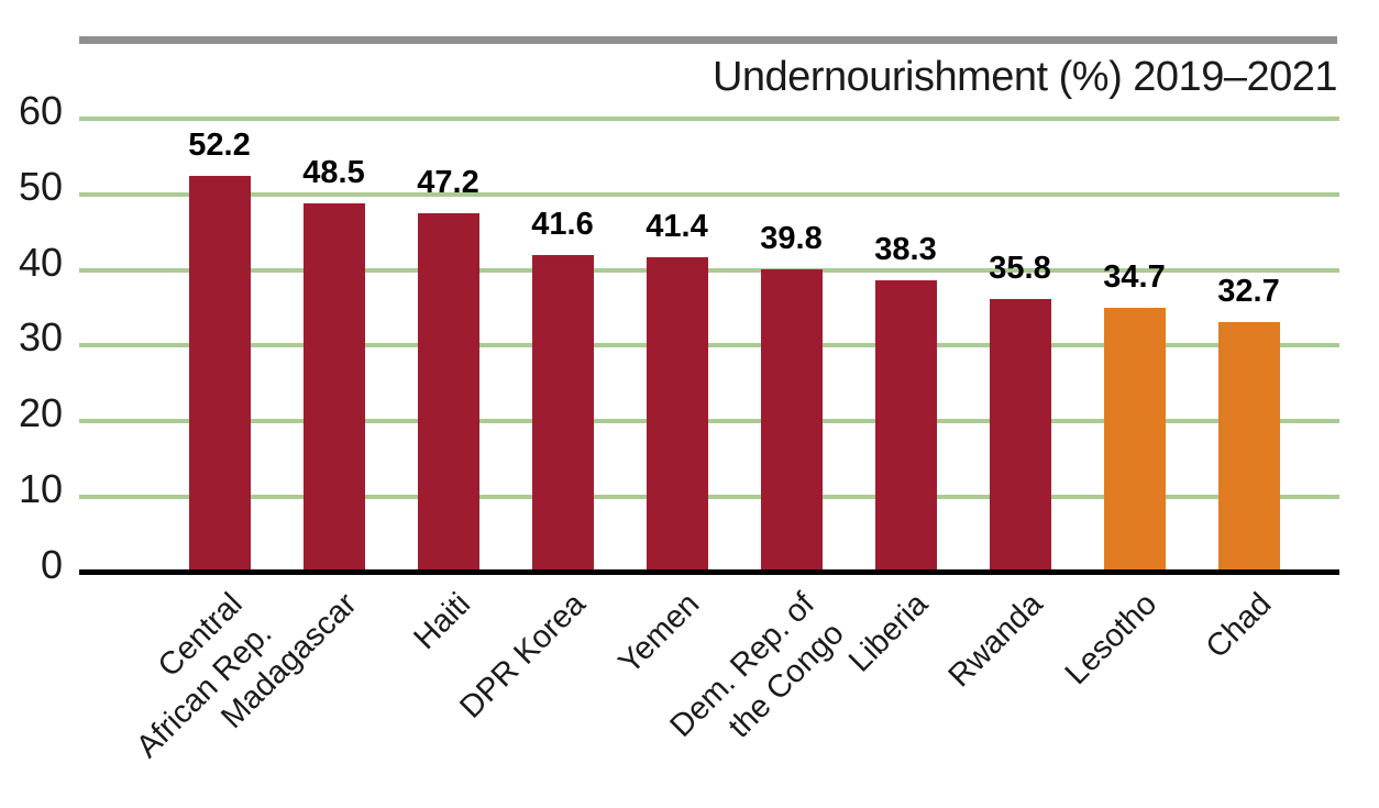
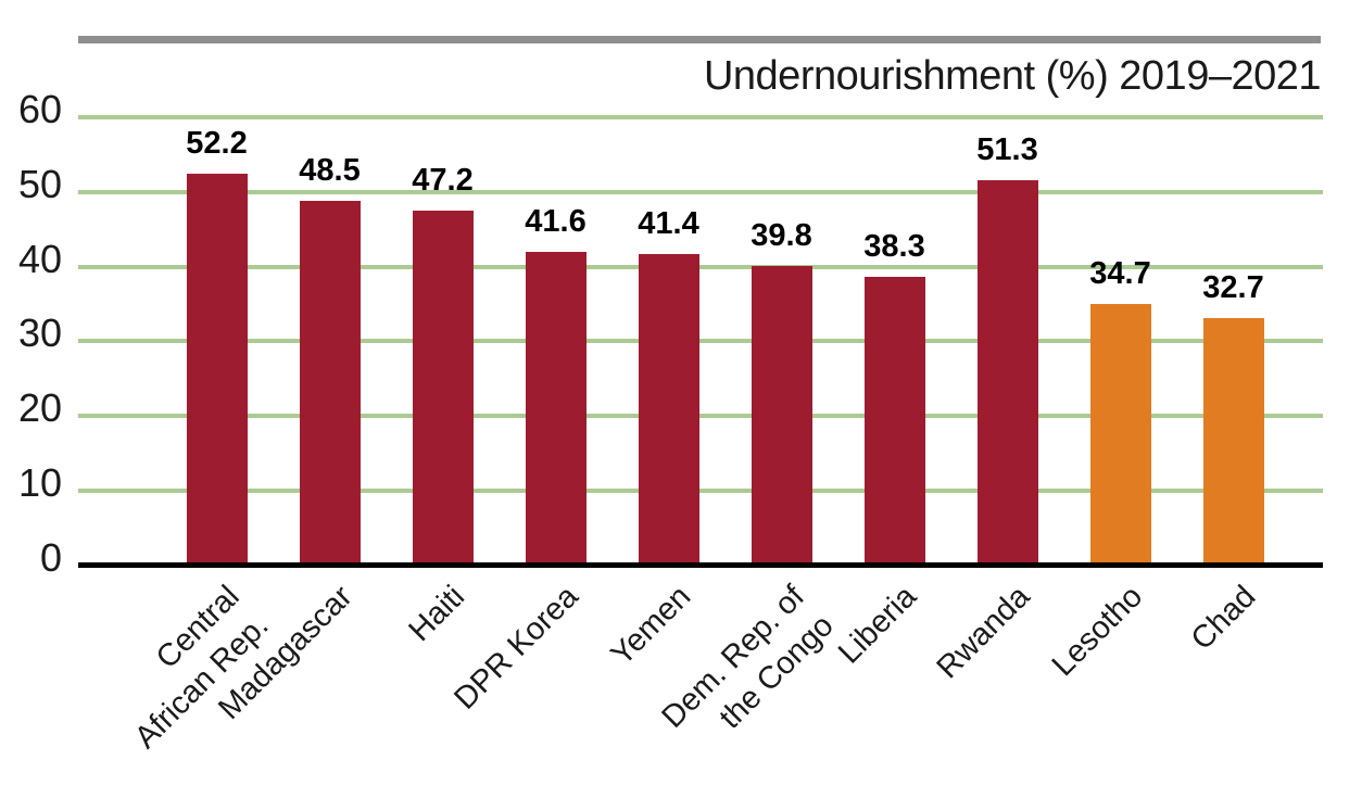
Rwanda: 35.8 -> 51.3
